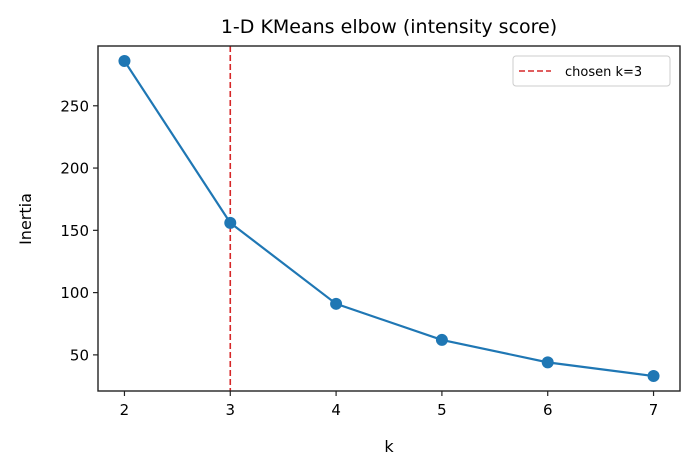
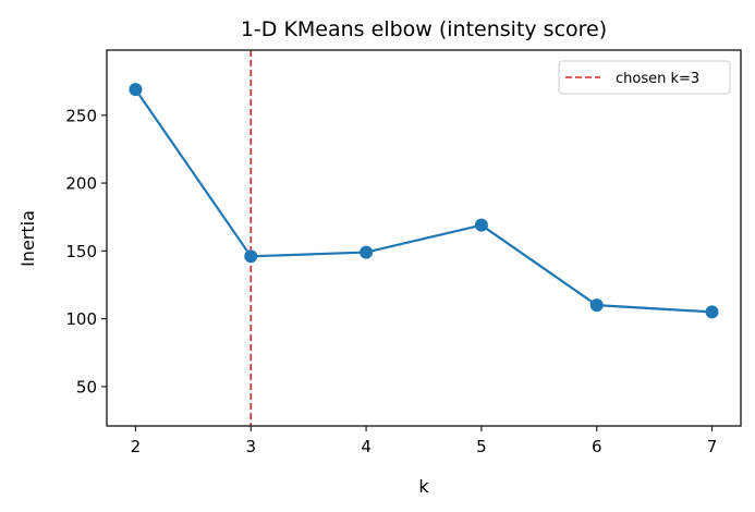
2: 286 -> 269
3: 156 -> 146
4: 91 -> 149
5: 62 -> 169
6: 44 -> 110
7: 33 -> 105
